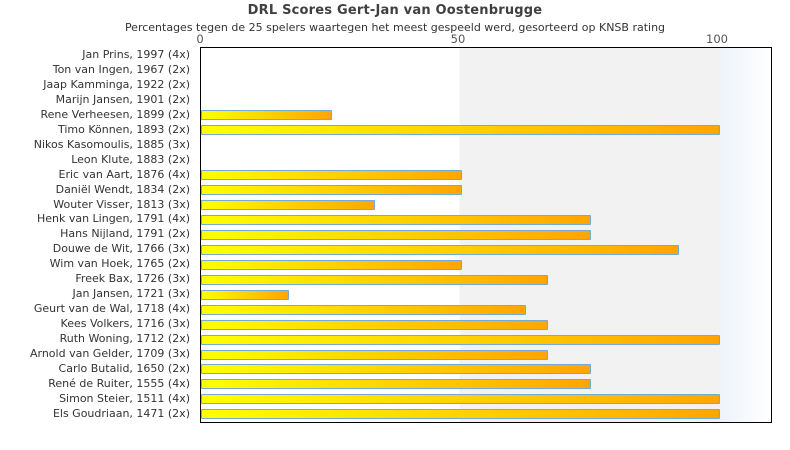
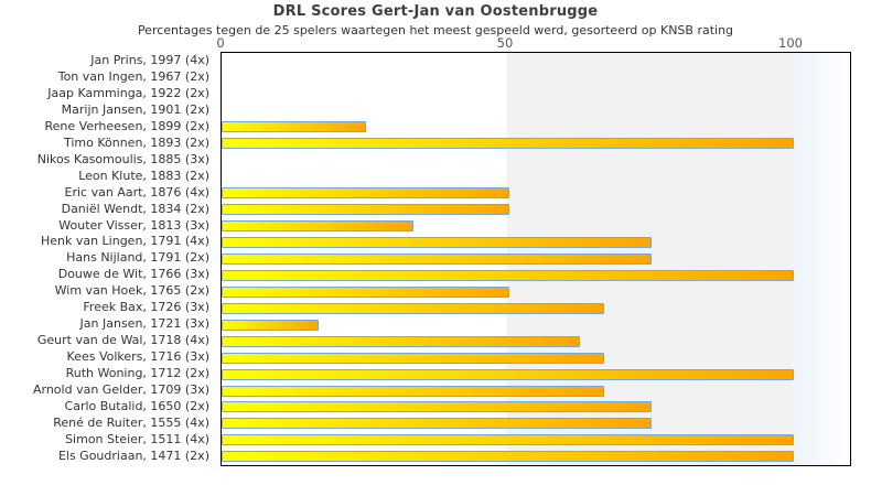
Douwe de Wit, 1766 (3x): 92 -> 100
